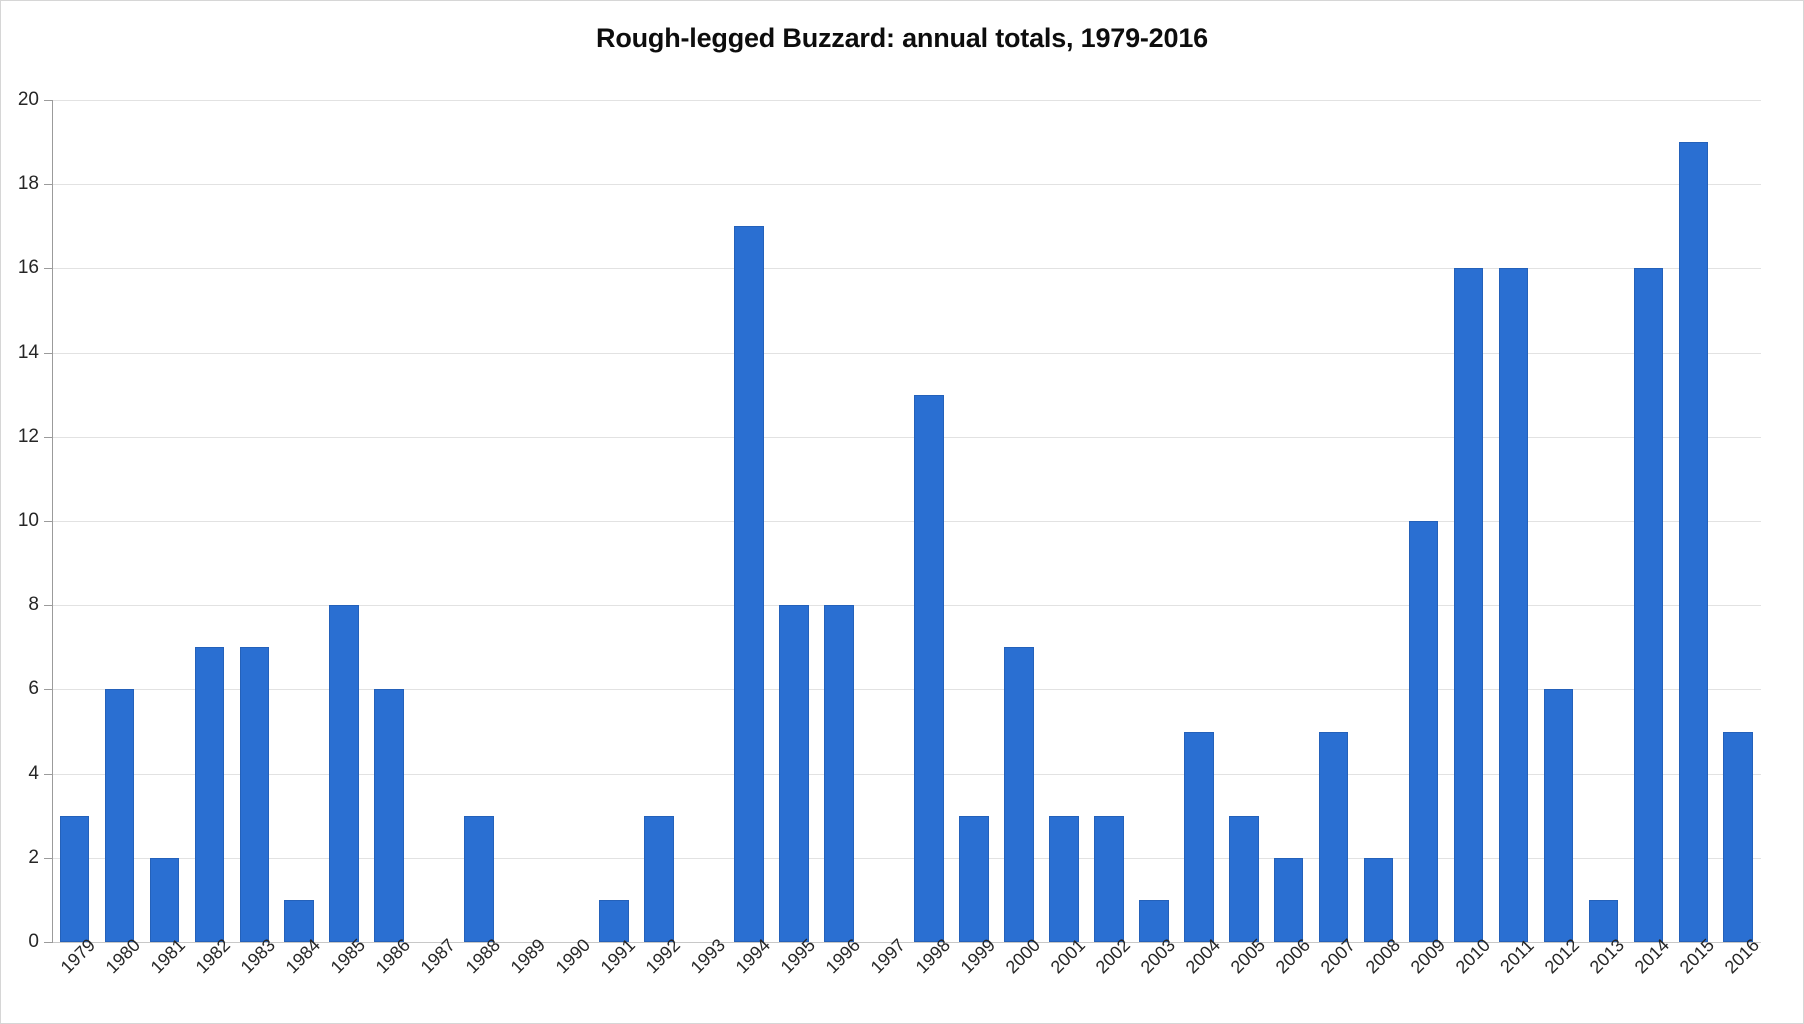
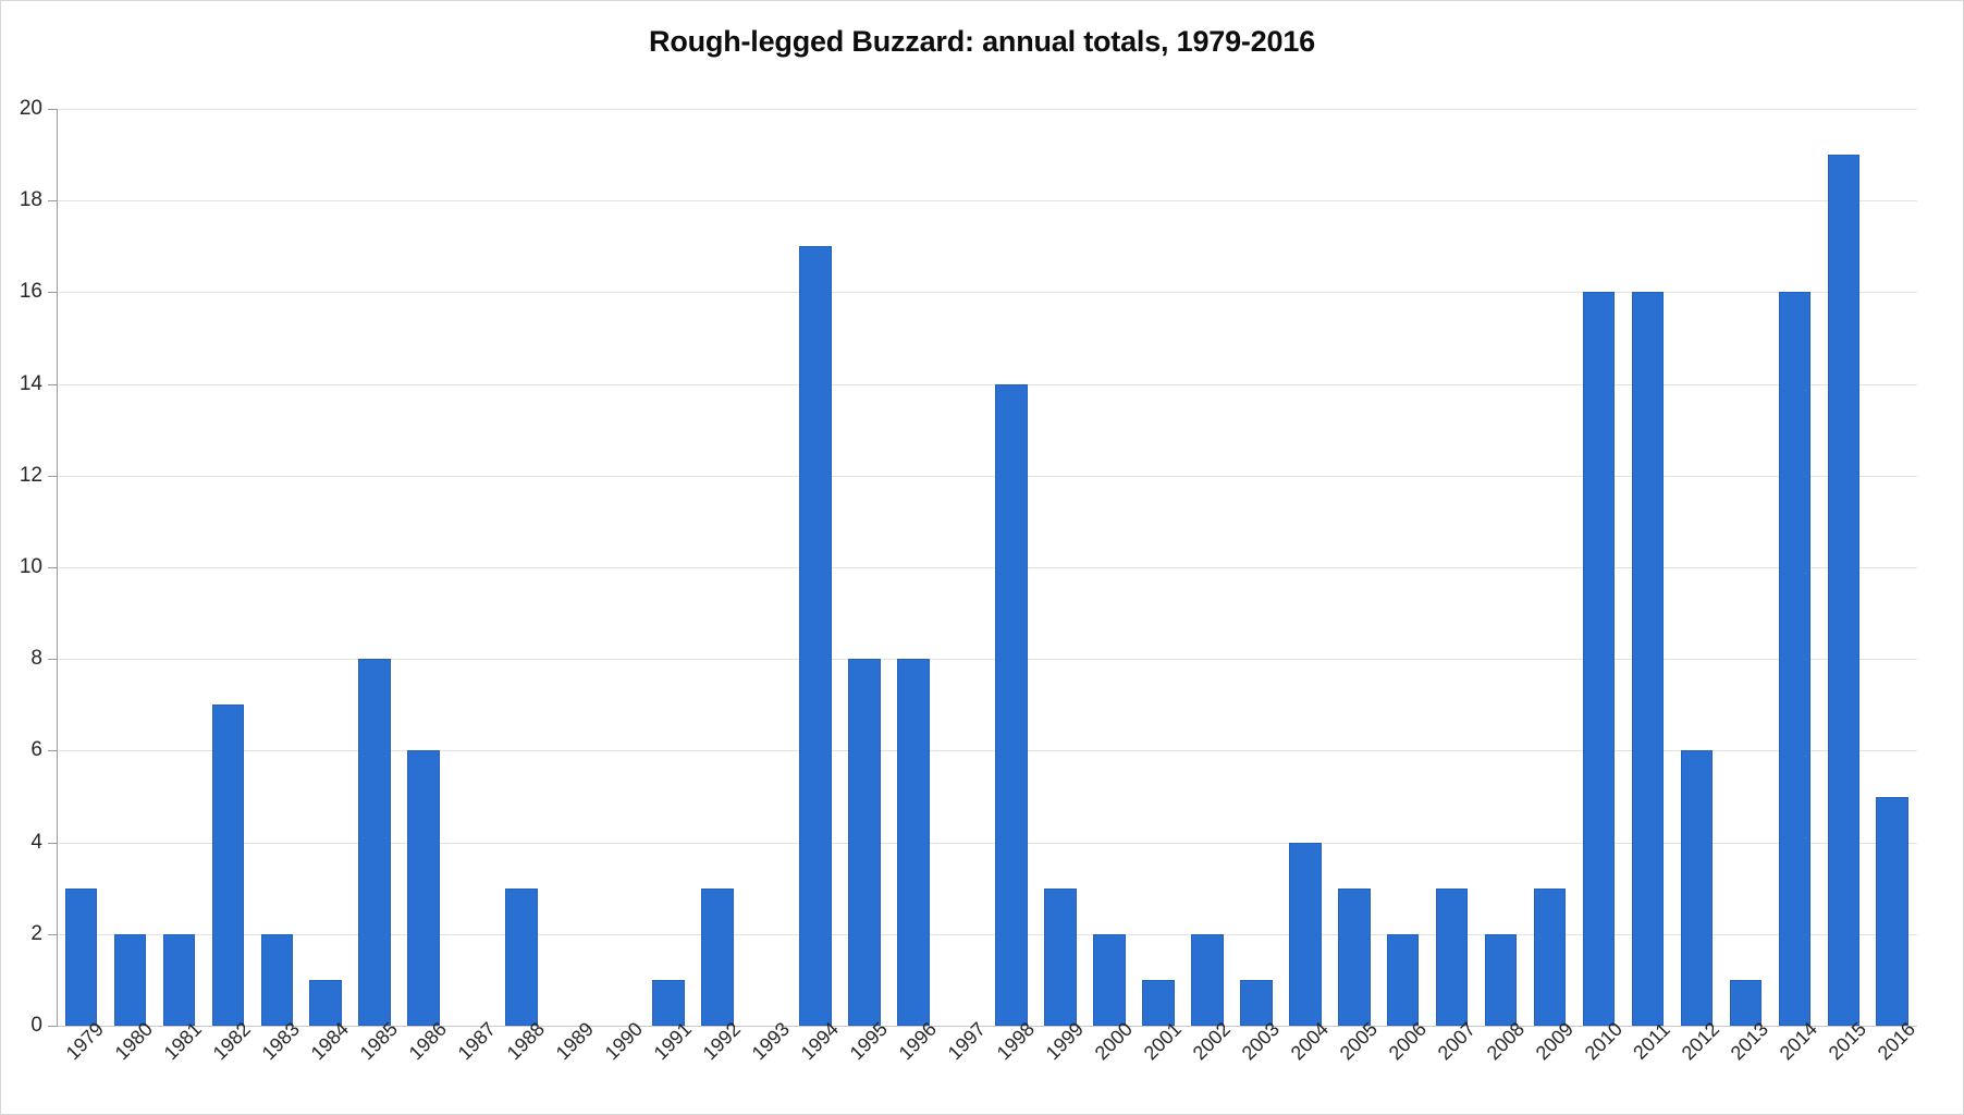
1980: 6 -> 2
1983: 7 -> 2
1998: 13 -> 14
2000: 7 -> 2
2001: 3 -> 1
2002: 3 -> 2
2004: 5 -> 4
2007: 5 -> 3
2009: 10 -> 3
